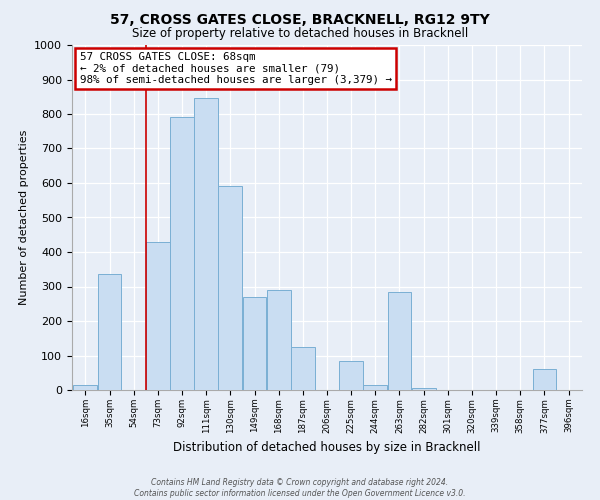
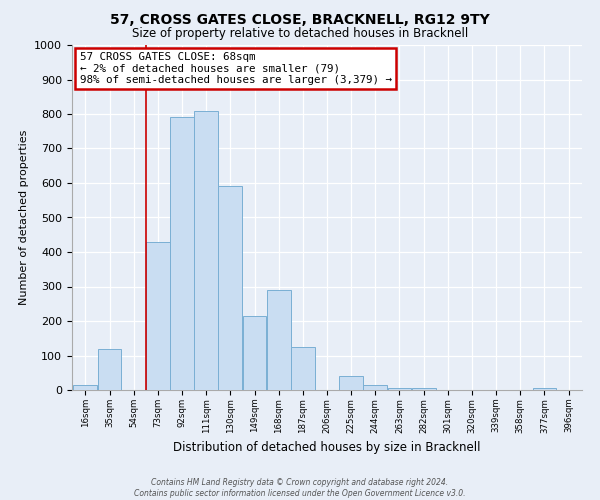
35sqm: 335 -> 120
111sqm: 845 -> 810
149sqm: 270 -> 215
225sqm: 85 -> 40
263sqm: 285 -> 5
377sqm: 60 -> 5
